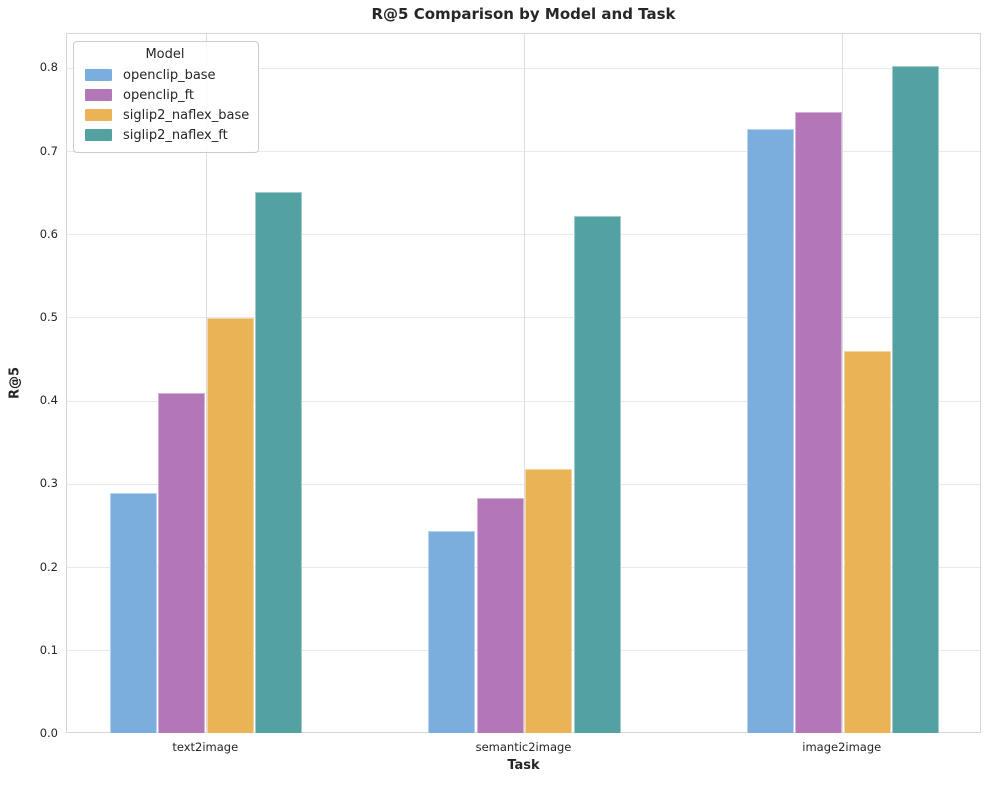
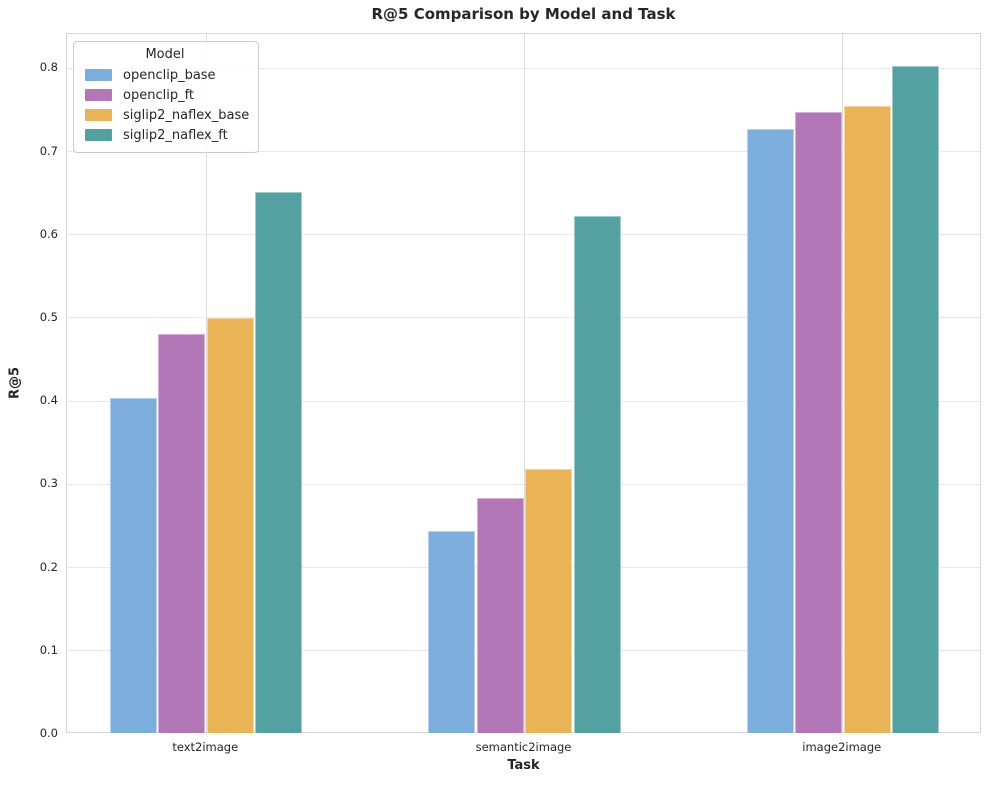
openclip_base/text2image: 0.29 -> 0.40
openclip_ft/text2image: 0.41 -> 0.48
siglip2_naflex_base/image2image: 0.46 -> 0.76
